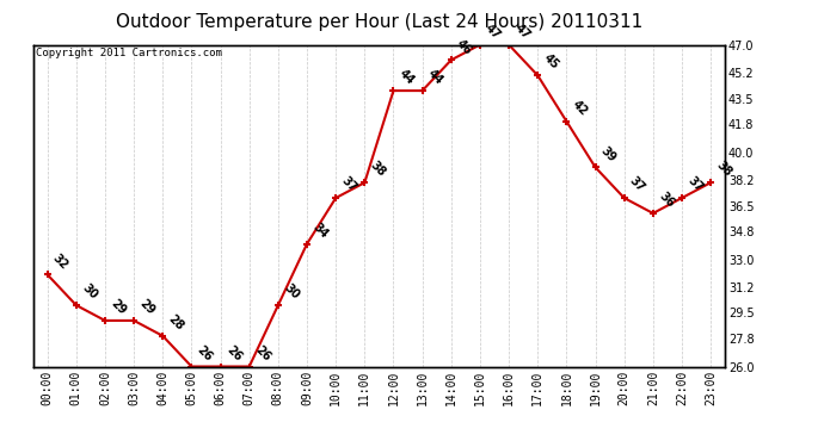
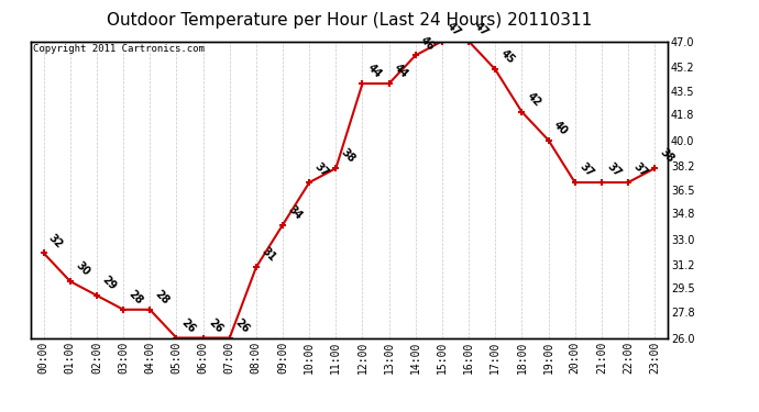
03:00: 29 -> 28
08:00: 30 -> 31
19:00: 39 -> 40
21:00: 36 -> 37
